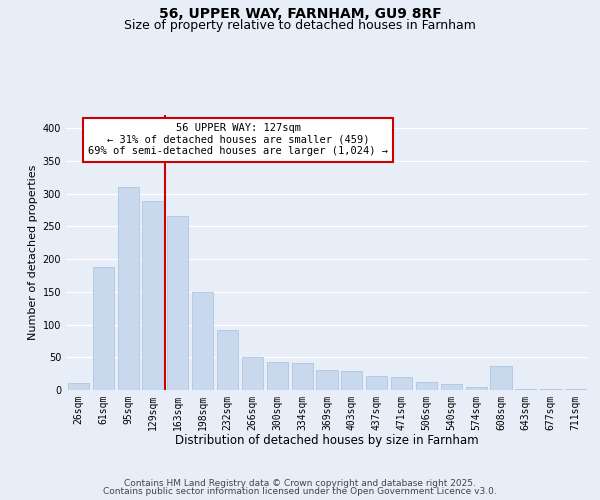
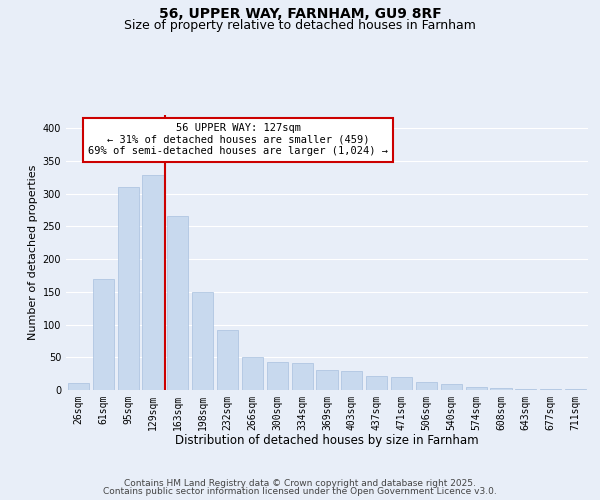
61sqm: 188 -> 170
129sqm: 288 -> 328
608sqm: 36 -> 3
